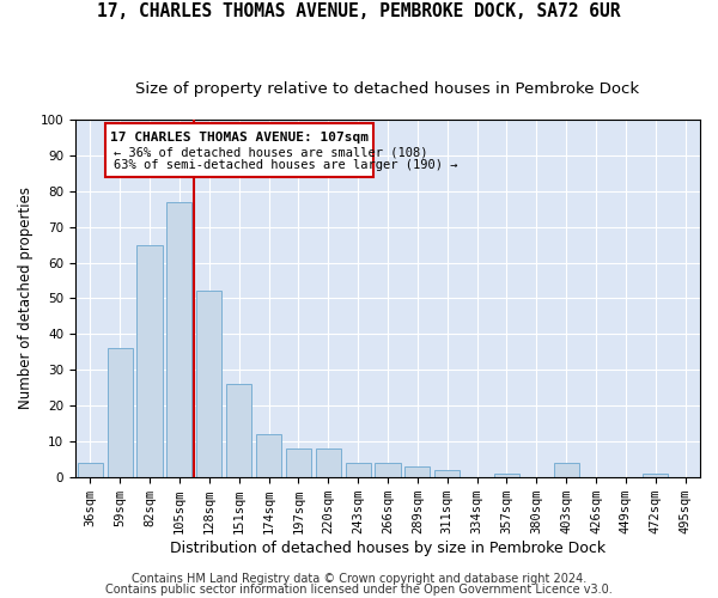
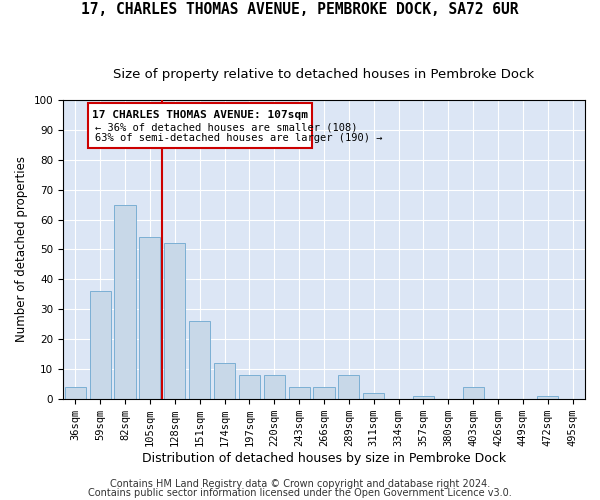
105sqm: 77 -> 54
289sqm: 3 -> 8
